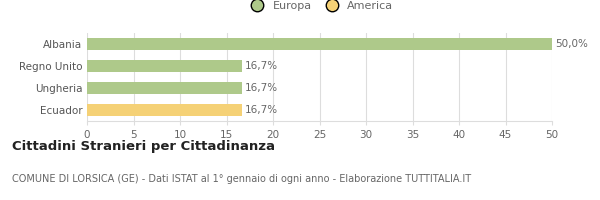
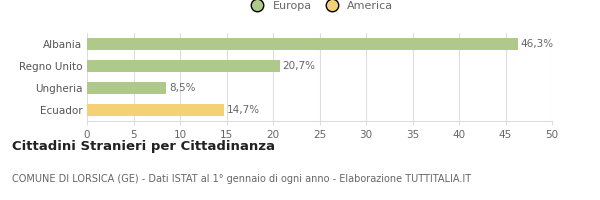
Albania: 50,0% -> 46,3%
Regno Unito: 16,7% -> 20,7%
Ungheria: 16,7% -> 8,5%
Ecuador: 16,7% -> 14,7%
